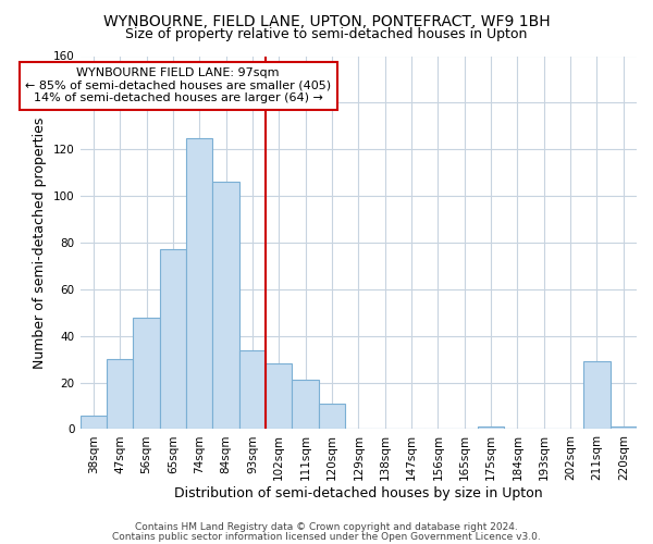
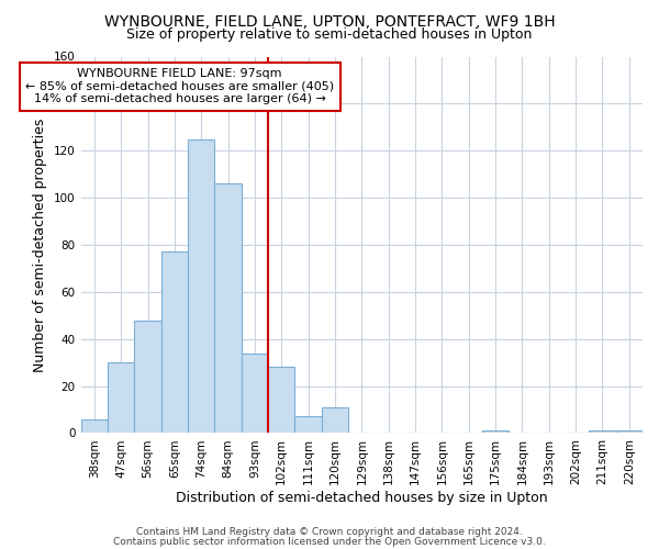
111sqm: 21 -> 7
211sqm: 29 -> 1
